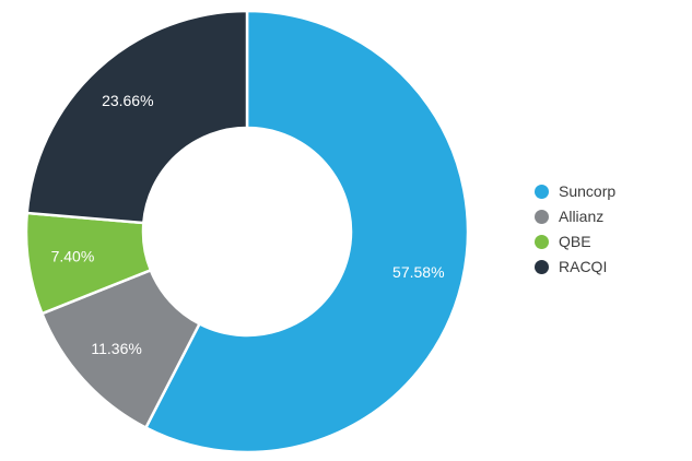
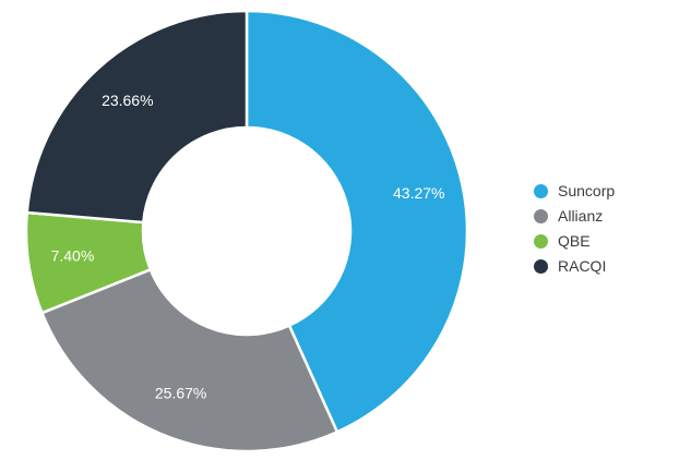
Suncorp: 57.58% -> 43.27%
Allianz: 11.36% -> 25.67%
